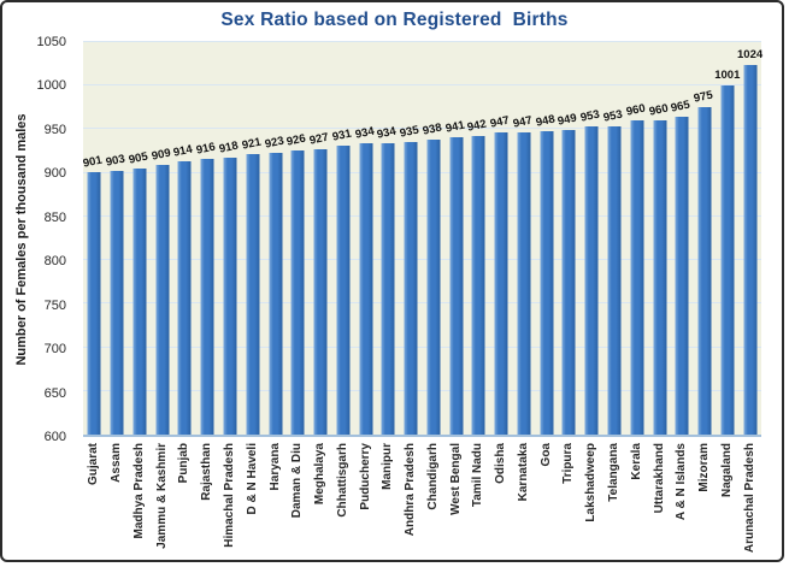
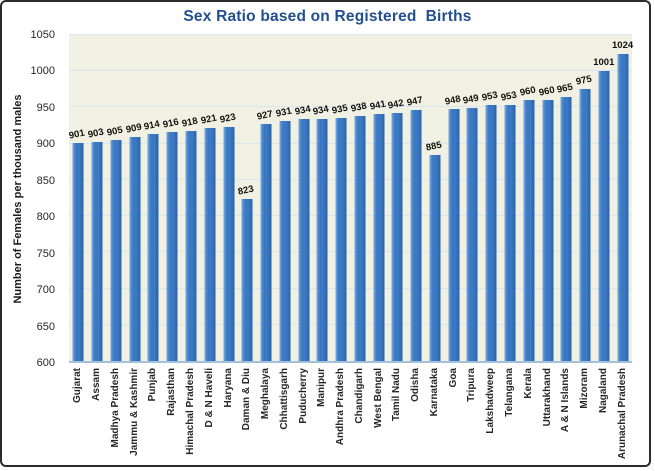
Daman & Diu: 926 -> 823
Karnataka: 947 -> 885
